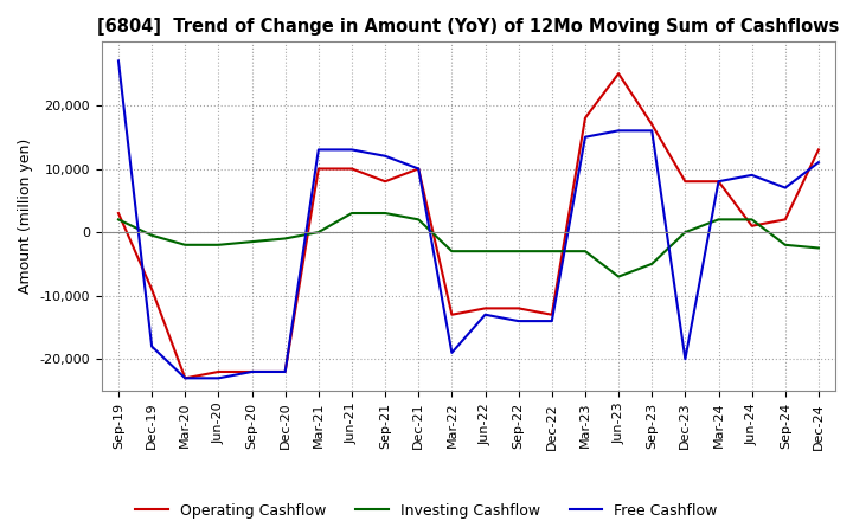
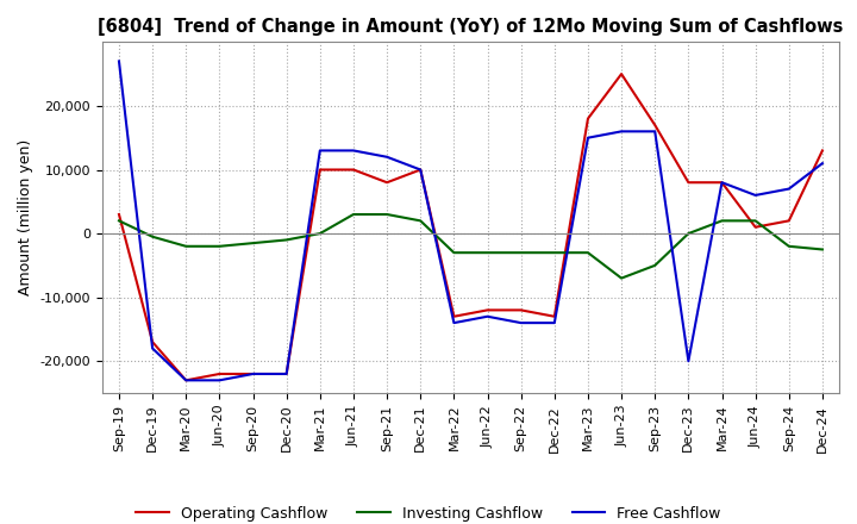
Operating Cashflow/Dec-19: -9,000 -> -17,000
Free Cashflow/Mar-22: -19,000 -> -14,000
Free Cashflow/Jun-24: 9,000 -> 6,000
